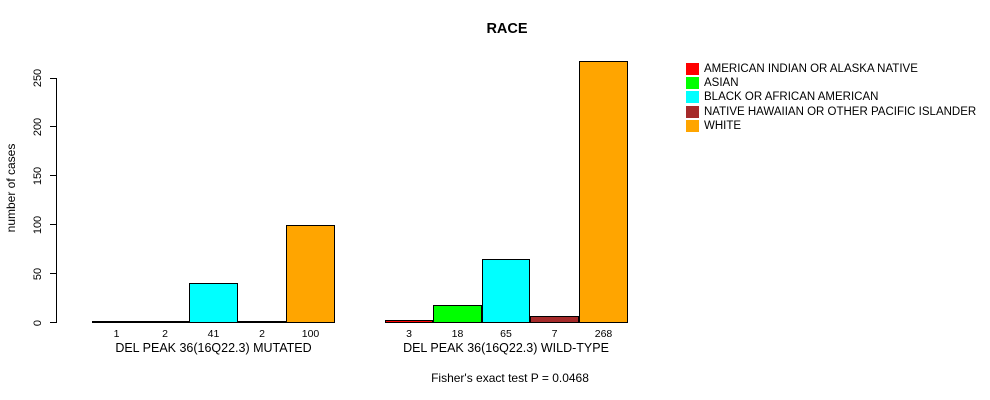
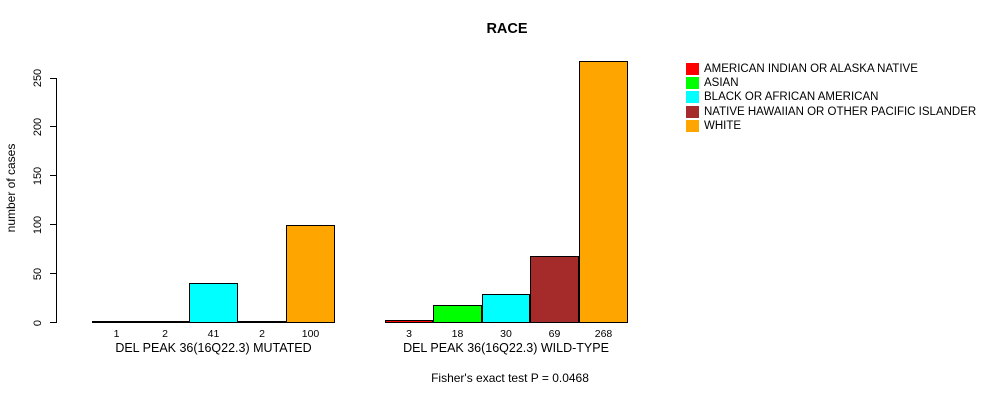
BLACK OR AFRICAN AMERICAN/DEL PEAK 36(16Q22.3) WILD-TYPE: 65 -> 30
NATIVE HAWAIIAN OR OTHER PACIFIC ISLANDER/DEL PEAK 36(16Q22.3) WILD-TYPE: 7 -> 69
